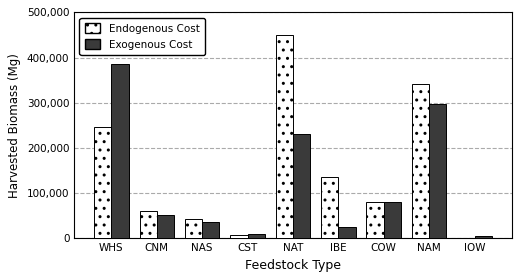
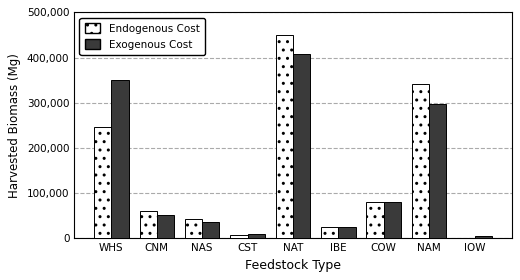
Exogenous Cost/WHS: 385,000 -> 350,000
Exogenous Cost/NAT: 230,000 -> 408,000
Endogenous Cost/IBE: 135,000 -> 25,000
